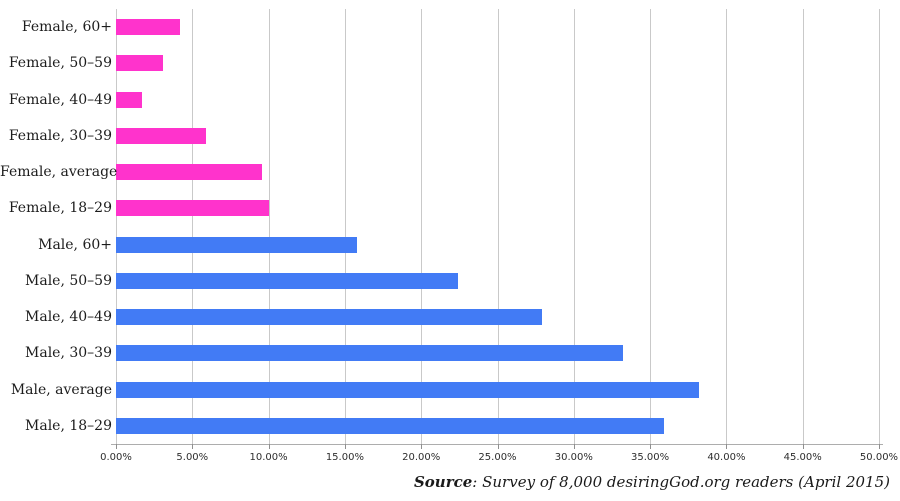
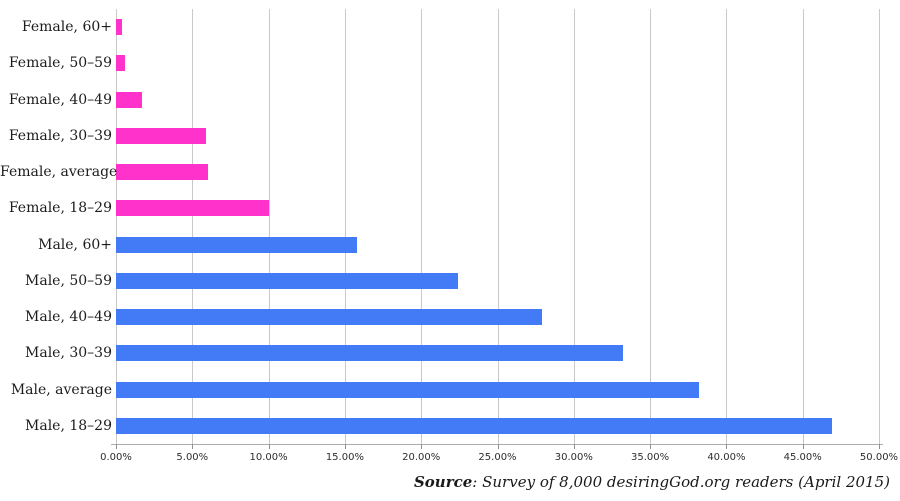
Female, 60+: 4.2% -> 0.4%
Female, 50–59: 3.1% -> 0.6%
Female, average: 9.6% -> 6.0%
Male, 18–29: 35.9% -> 46.9%
